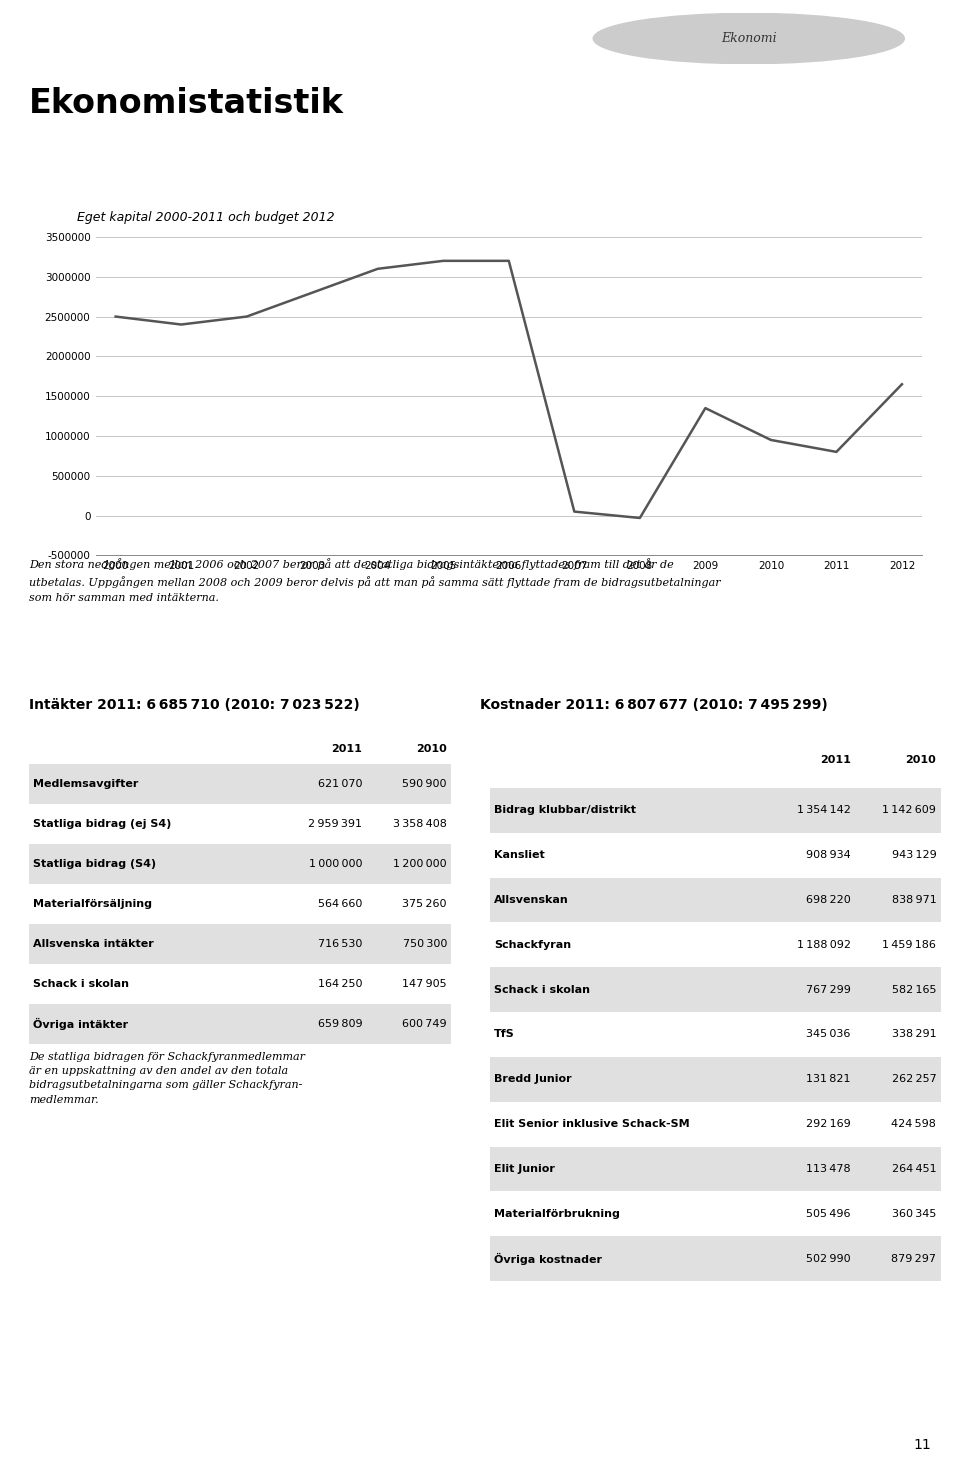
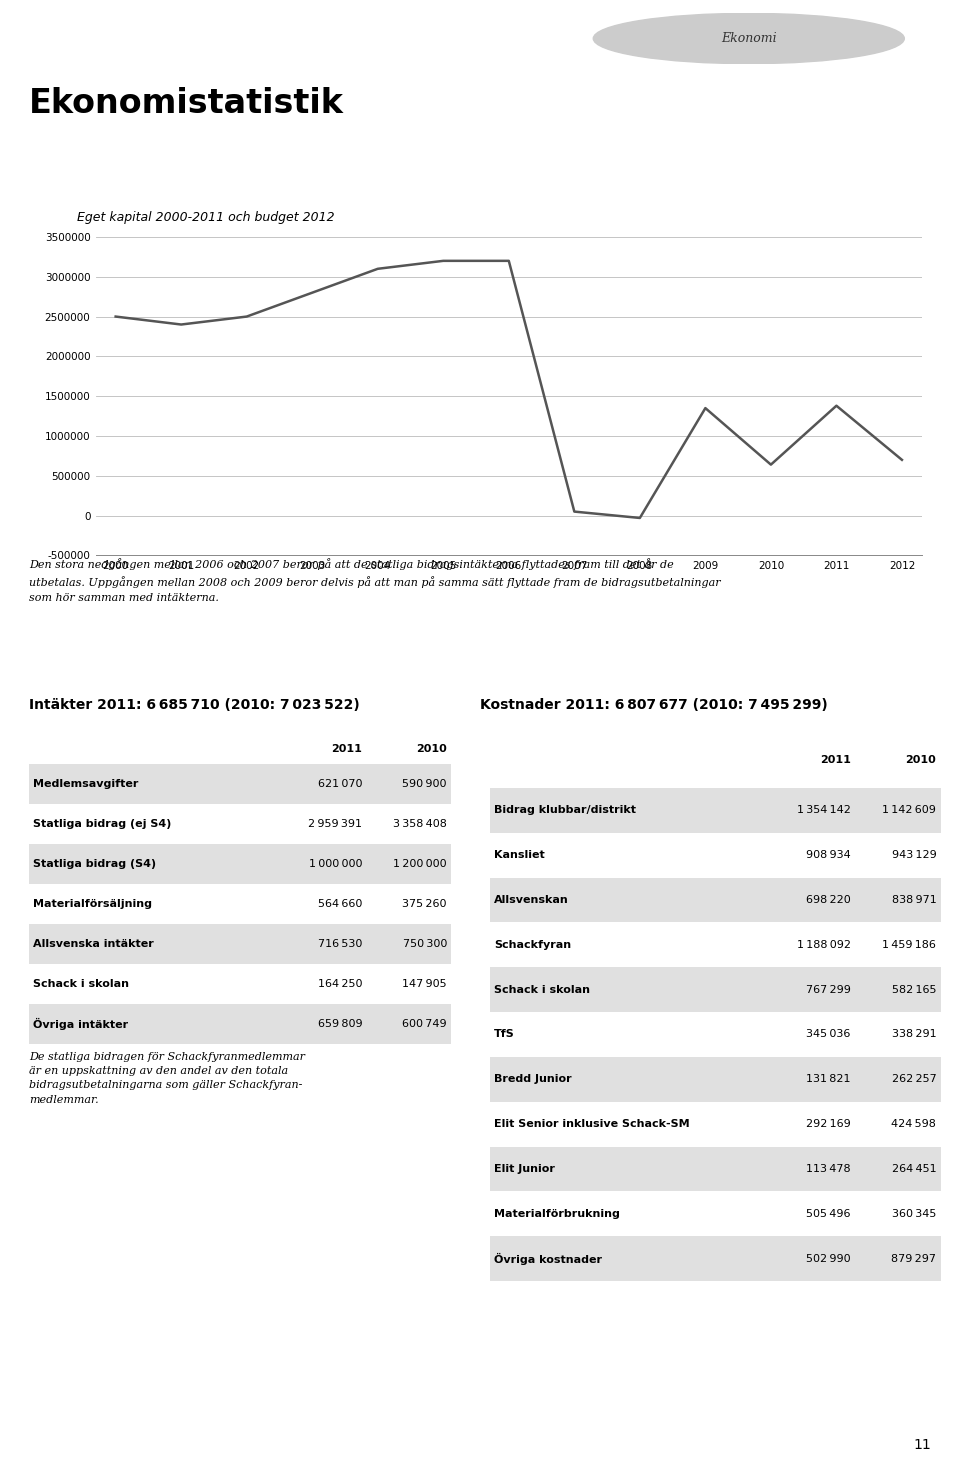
2010: 950000 -> 640000
2011: 800000 -> 1380000
2012: 1650000 -> 700000
